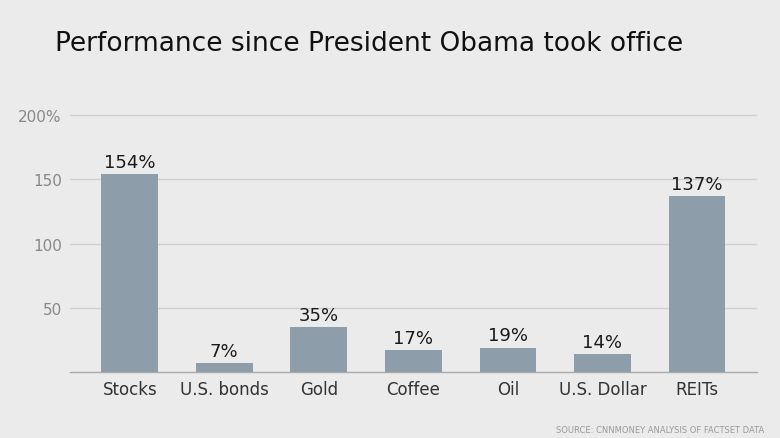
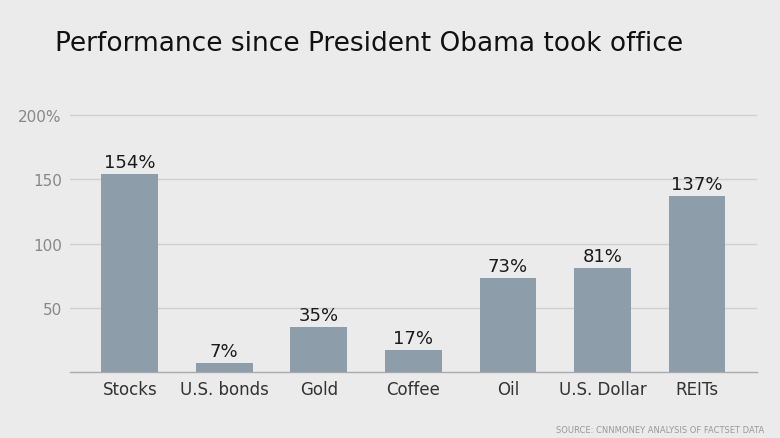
Oil: 19% -> 73%
U.S. Dollar: 14% -> 81%
